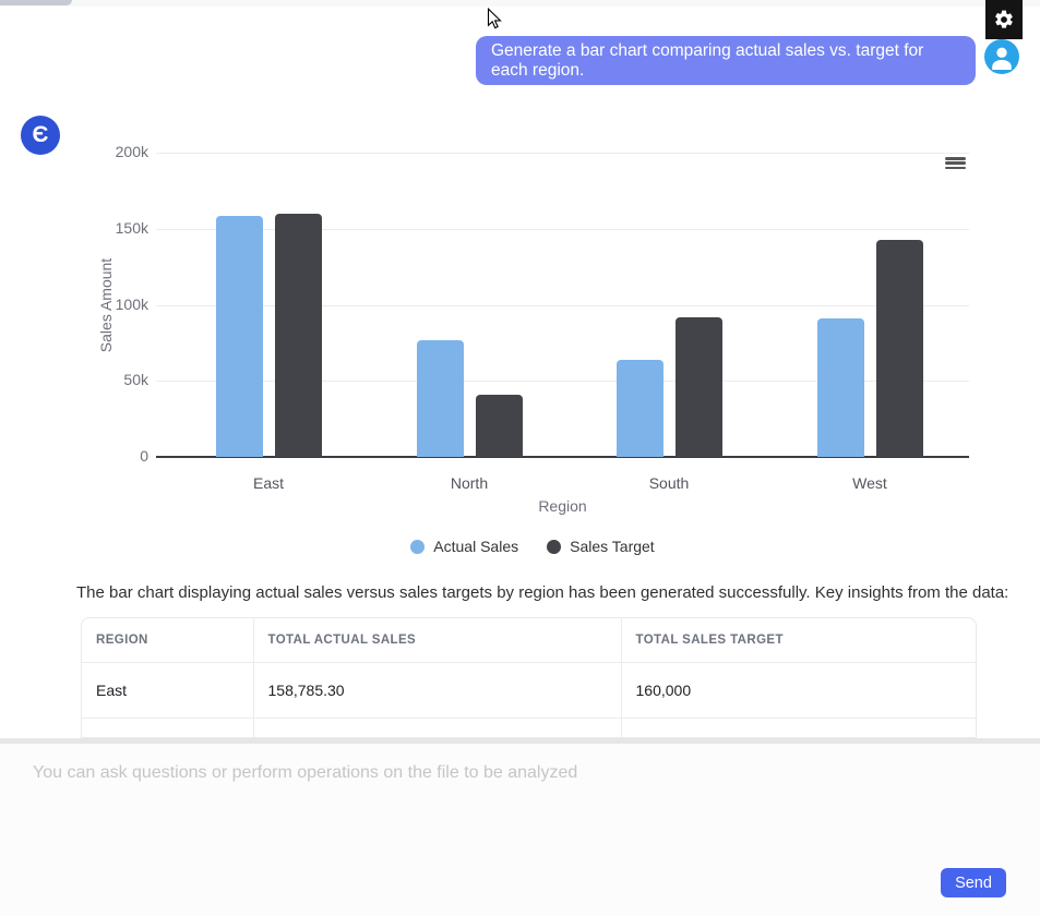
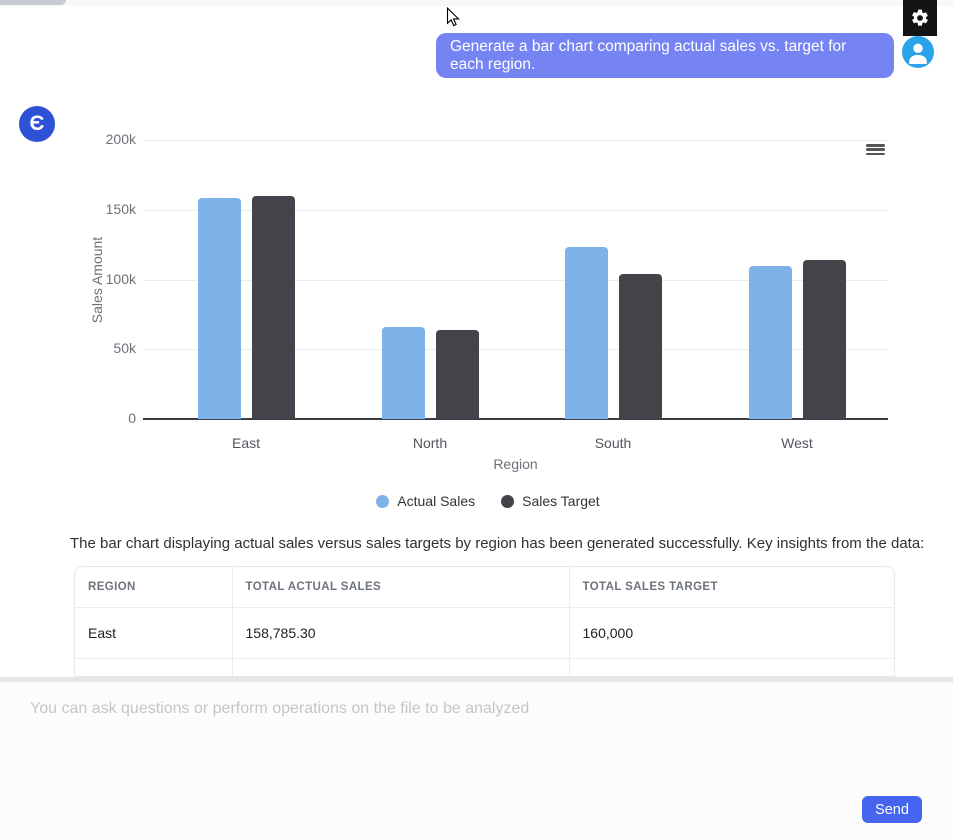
Actual Sales/North: 77k -> 66k
Sales Target/North: 41k -> 64k
Actual Sales/South: 64k -> 123k
Sales Target/South: 92k -> 104k
Actual Sales/West: 91k -> 110k
Sales Target/West: 143k -> 114k
